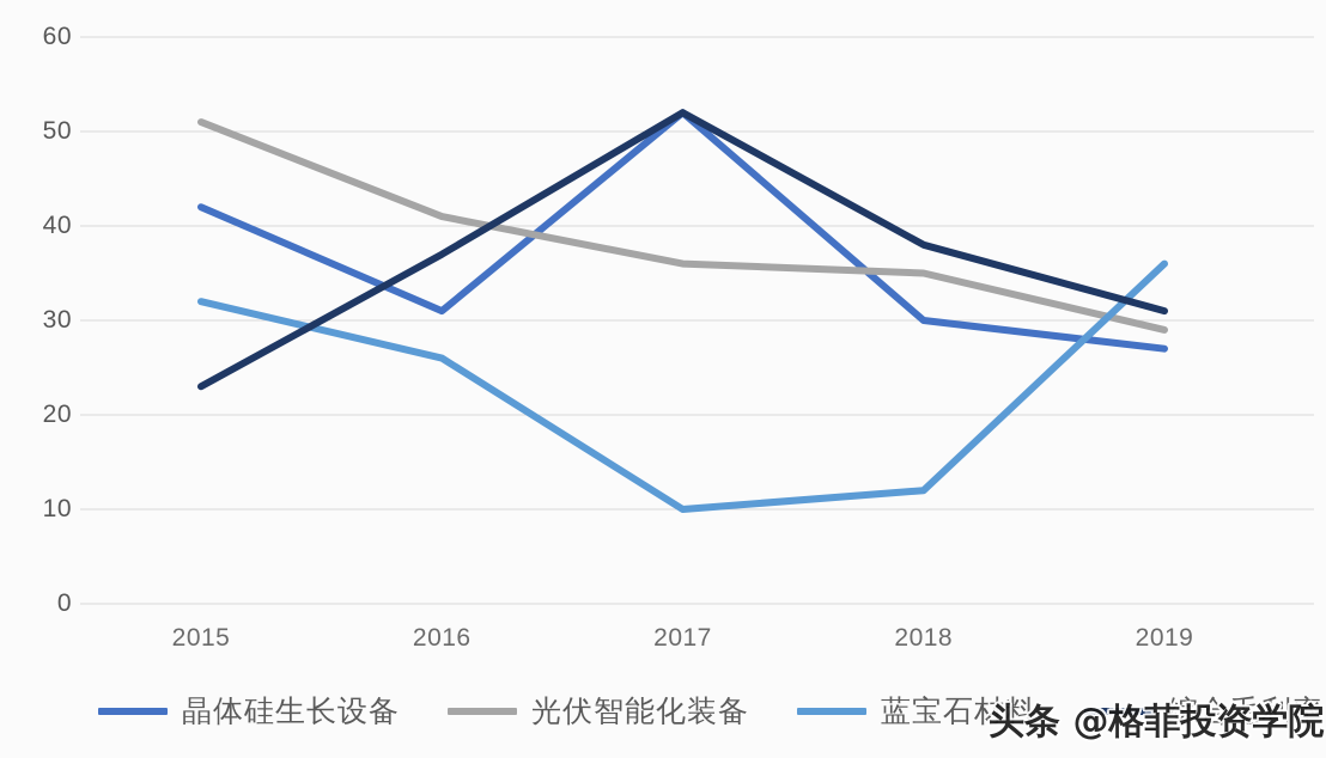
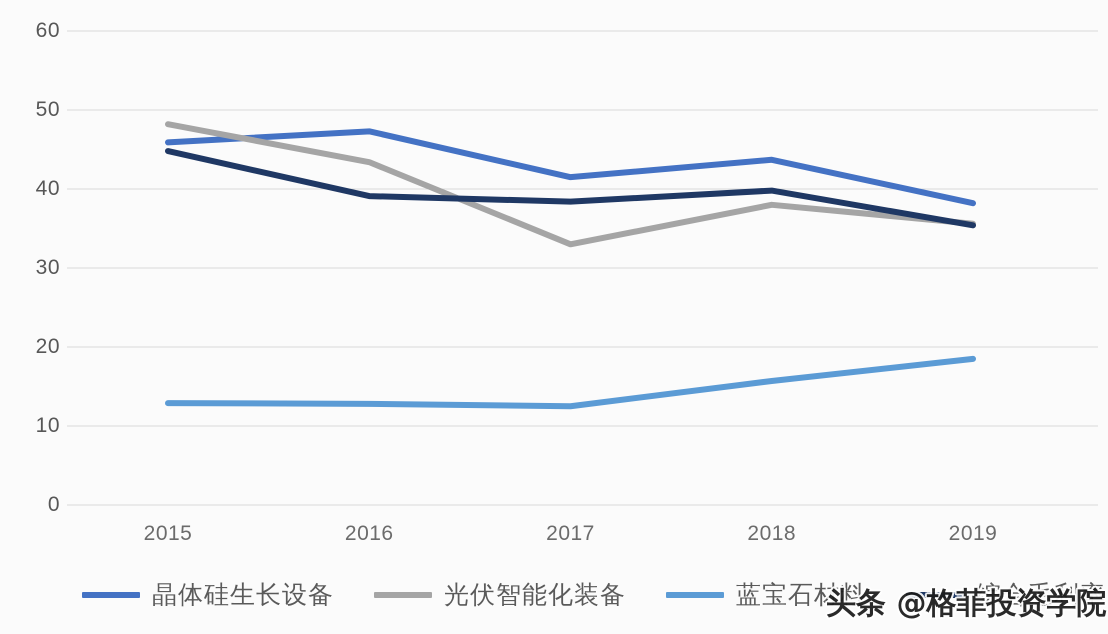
晶体硅生长设备/2015: 42 -> 46
光伏智能化装备/2015: 51 -> 48
蓝宝石材料/2015: 32 -> 13
综合毛利率/2015: 23 -> 45
晶体硅生长设备/2016: 31 -> 47
光伏智能化装备/2016: 41 -> 43
蓝宝石材料/2016: 26 -> 13
综合毛利率/2016: 37 -> 39
晶体硅生长设备/2017: 52 -> 42
光伏智能化装备/2017: 36 -> 33
蓝宝石材料/2017: 10 -> 12
综合毛利率/2017: 52 -> 38
晶体硅生长设备/2018: 30 -> 44
光伏智能化装备/2018: 35 -> 38
蓝宝石材料/2018: 12 -> 16
综合毛利率/2018: 38 -> 40
晶体硅生长设备/2019: 27 -> 38
光伏智能化装备/2019: 29 -> 36
蓝宝石材料/2019: 36 -> 18
综合毛利率/2019: 31 -> 35
